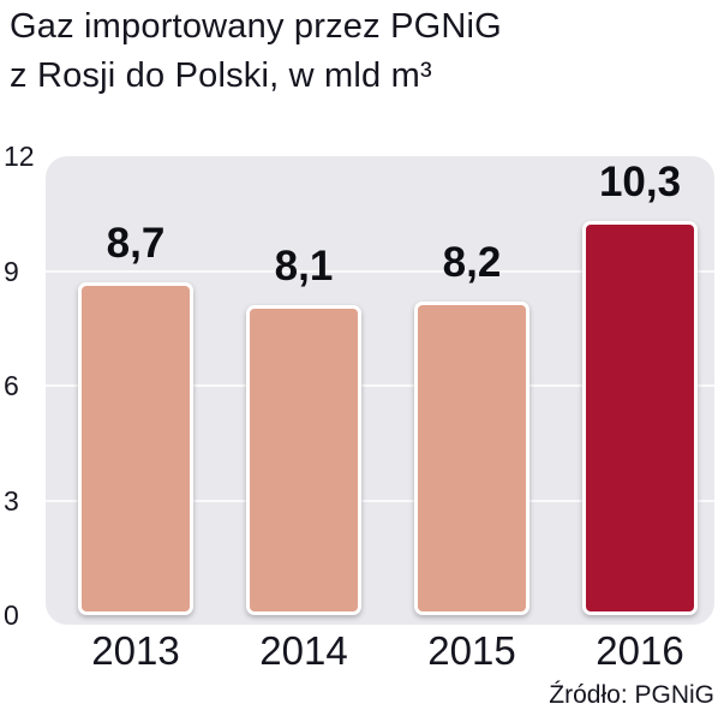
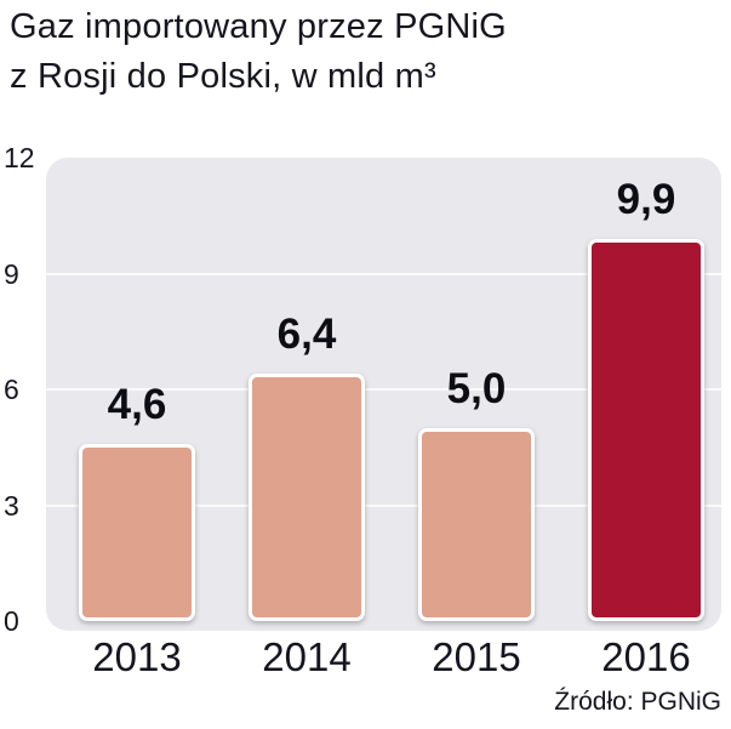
2013: 8,7 -> 4,6
2014: 8,1 -> 6,4
2015: 8,2 -> 5,0
2016: 10,3 -> 9,9
